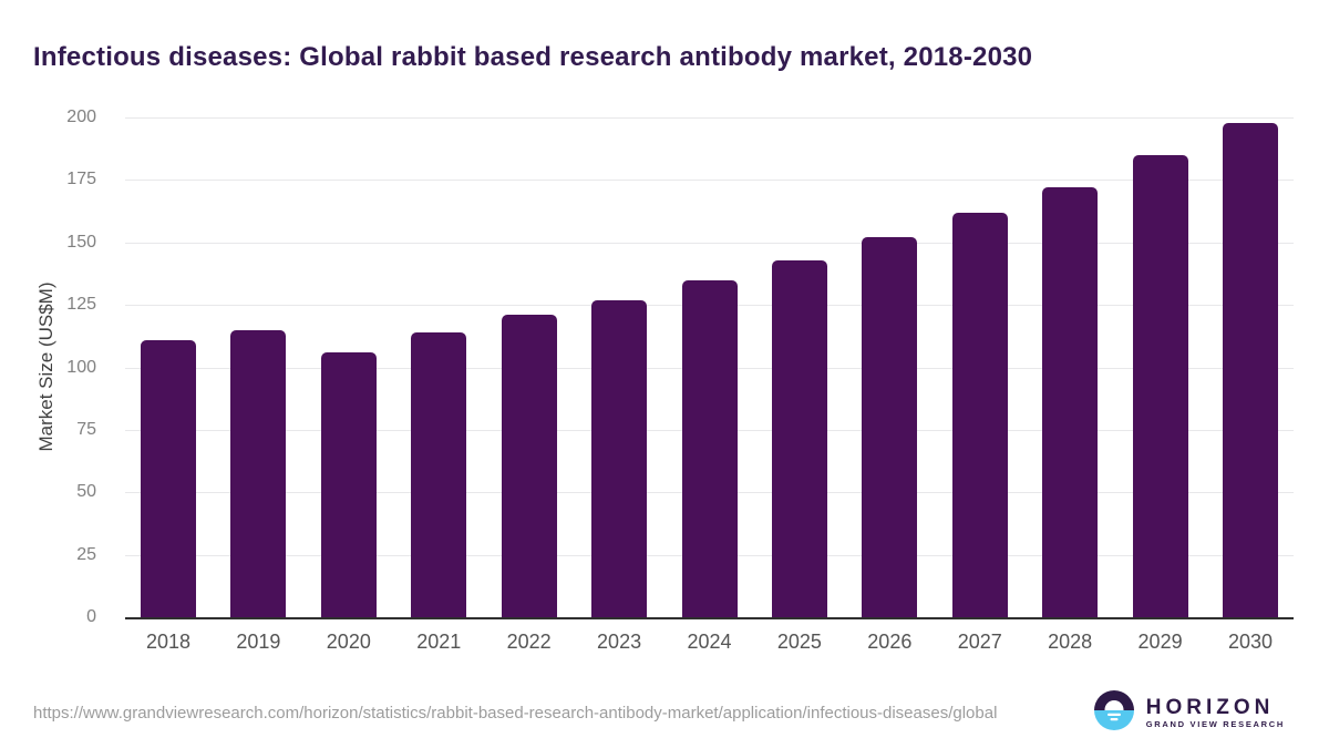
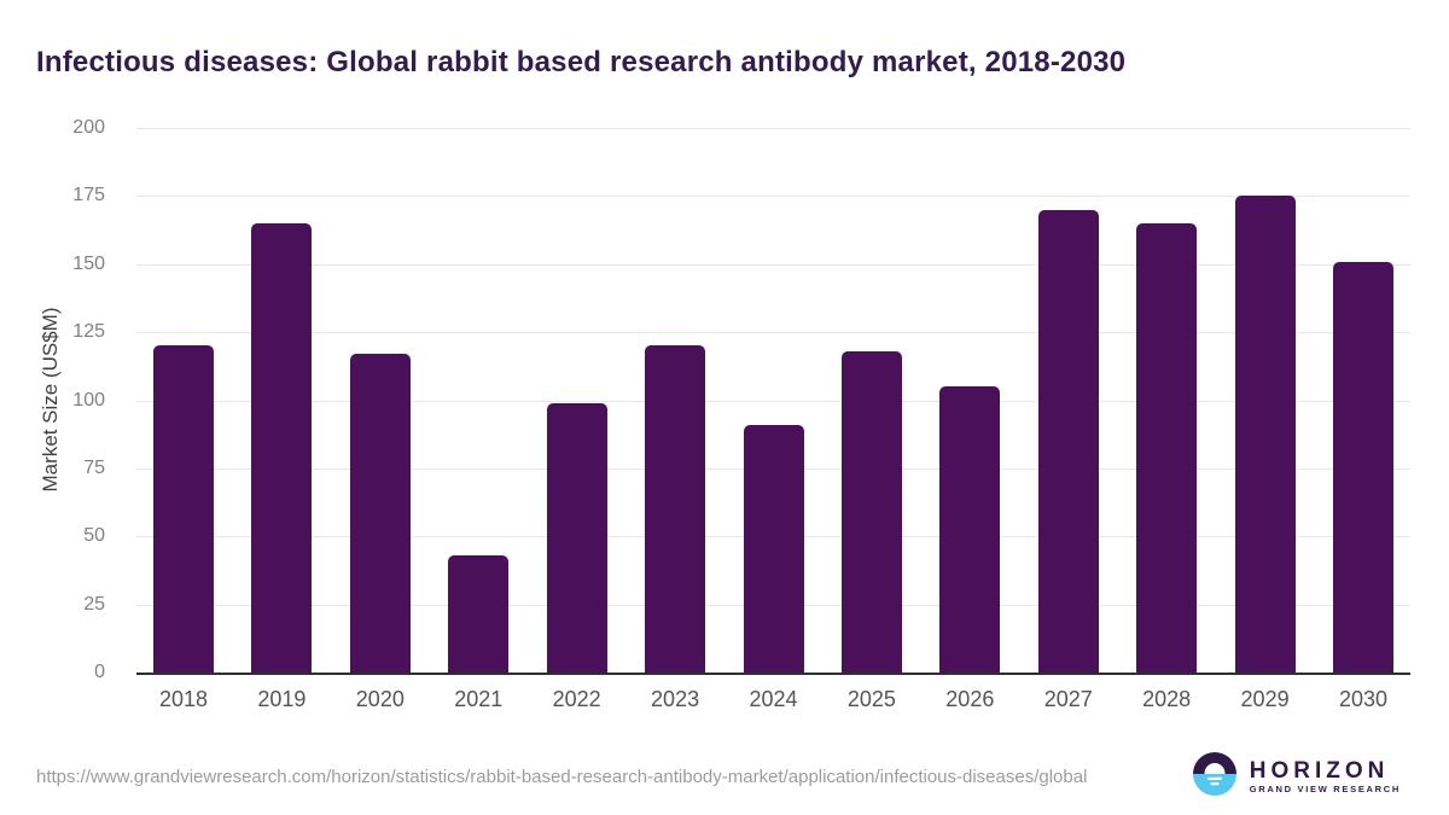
2018: 111 -> 120
2019: 115 -> 165
2020: 106 -> 117
2021: 114 -> 43
2022: 121 -> 99
2023: 127 -> 120
2024: 135 -> 91
2025: 143 -> 118
2026: 152 -> 105
2027: 162 -> 170
2028: 172 -> 165
2029: 185 -> 175
2030: 198 -> 151
